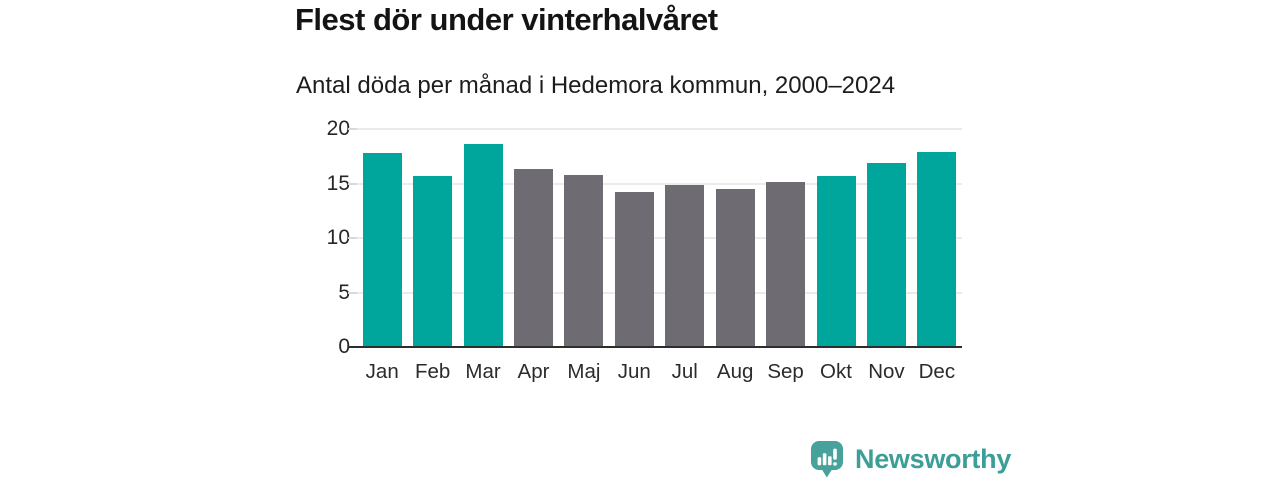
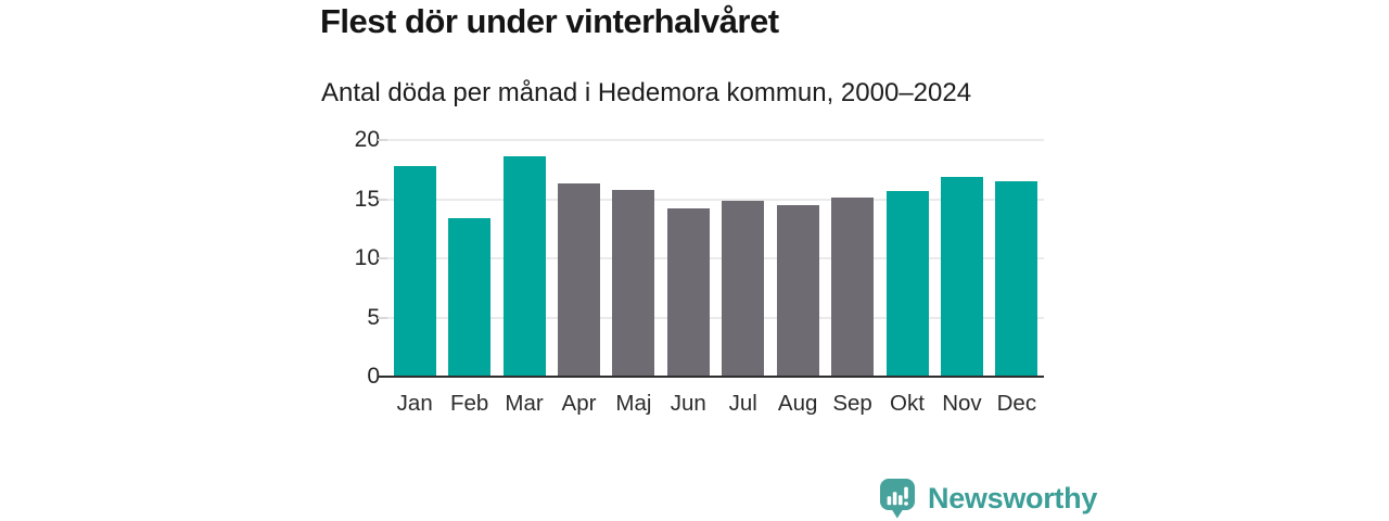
Feb: 15.7 -> 13.4
Dec: 17.9 -> 16.5
